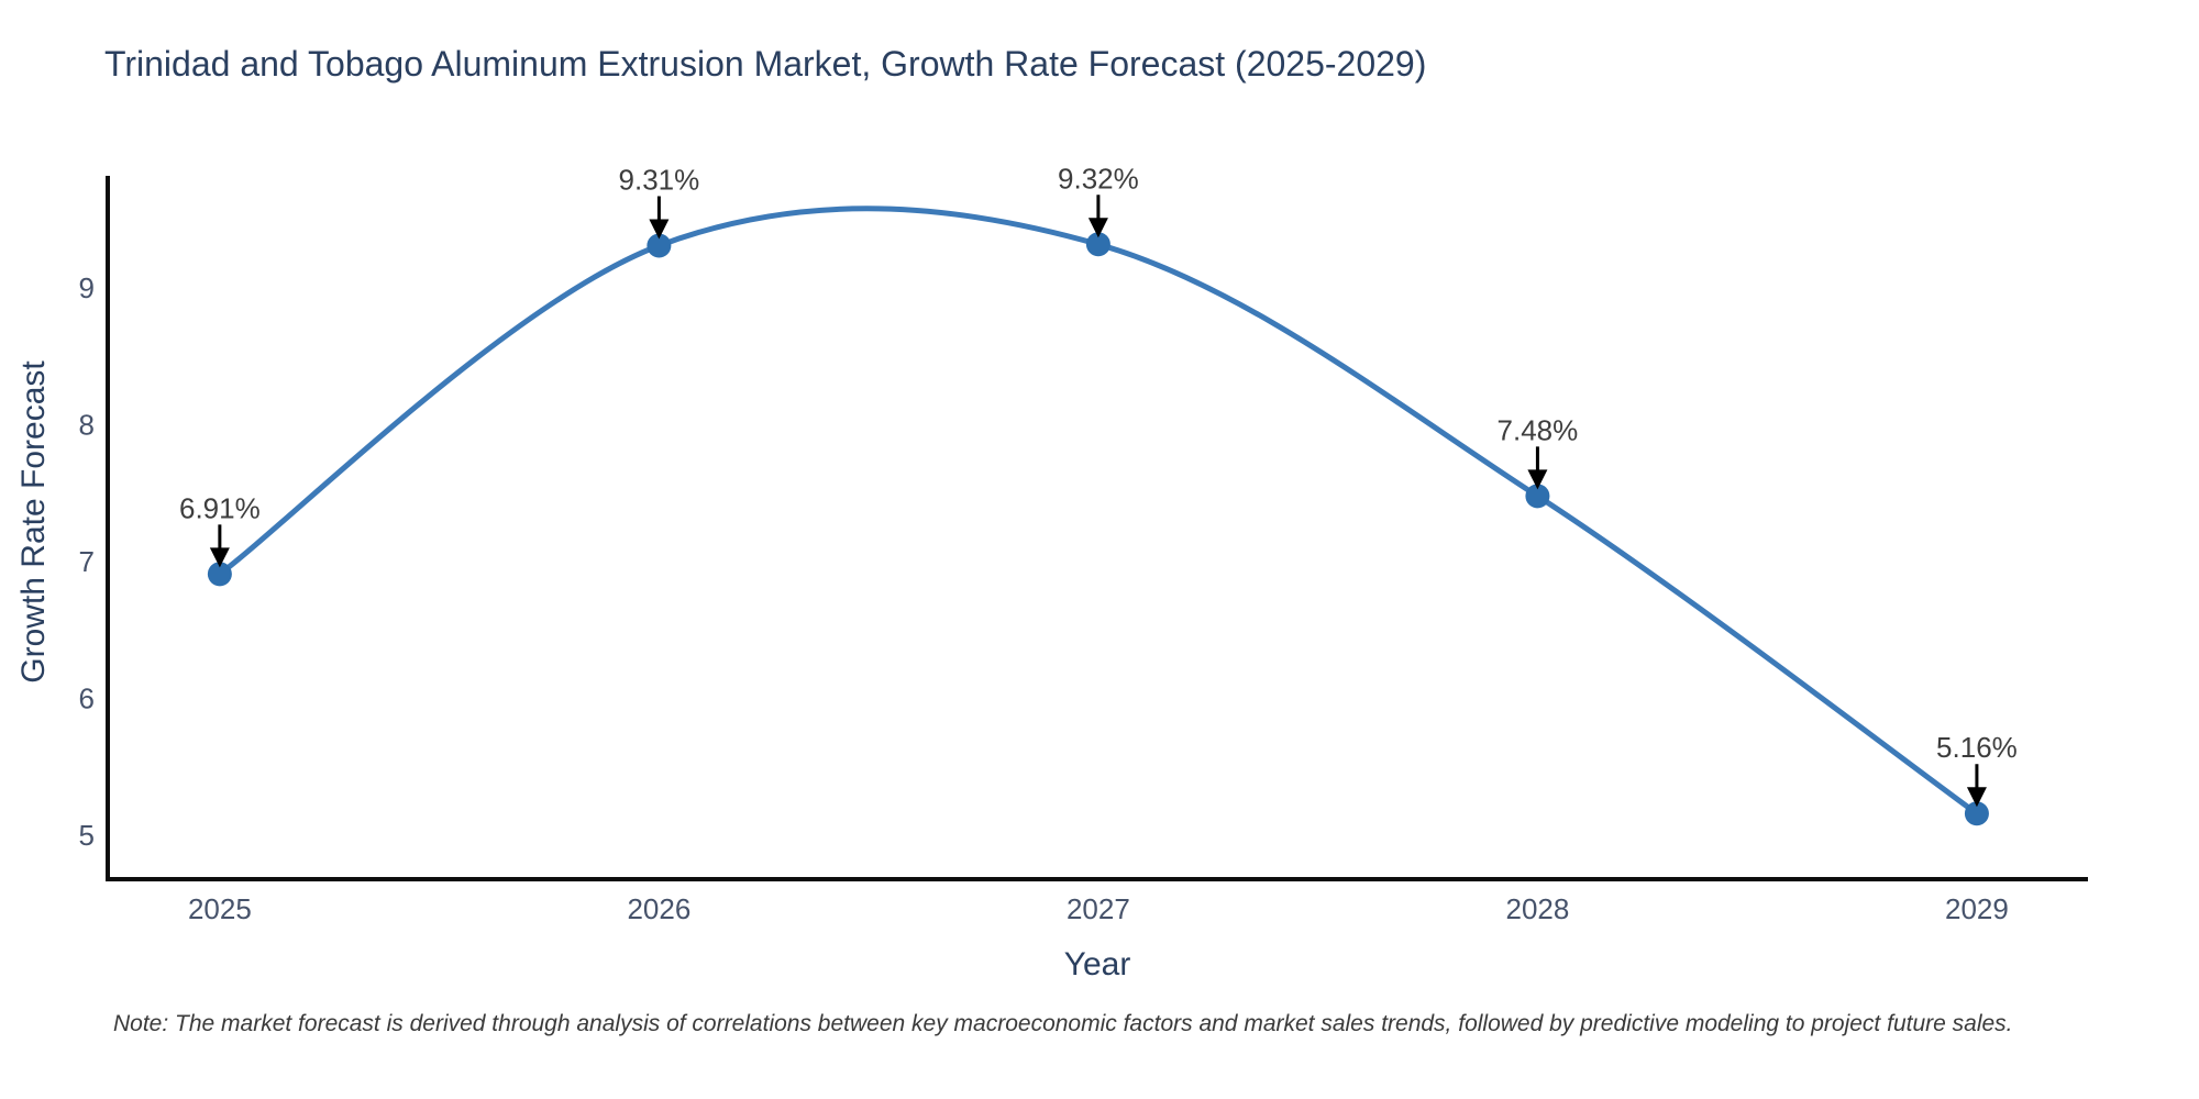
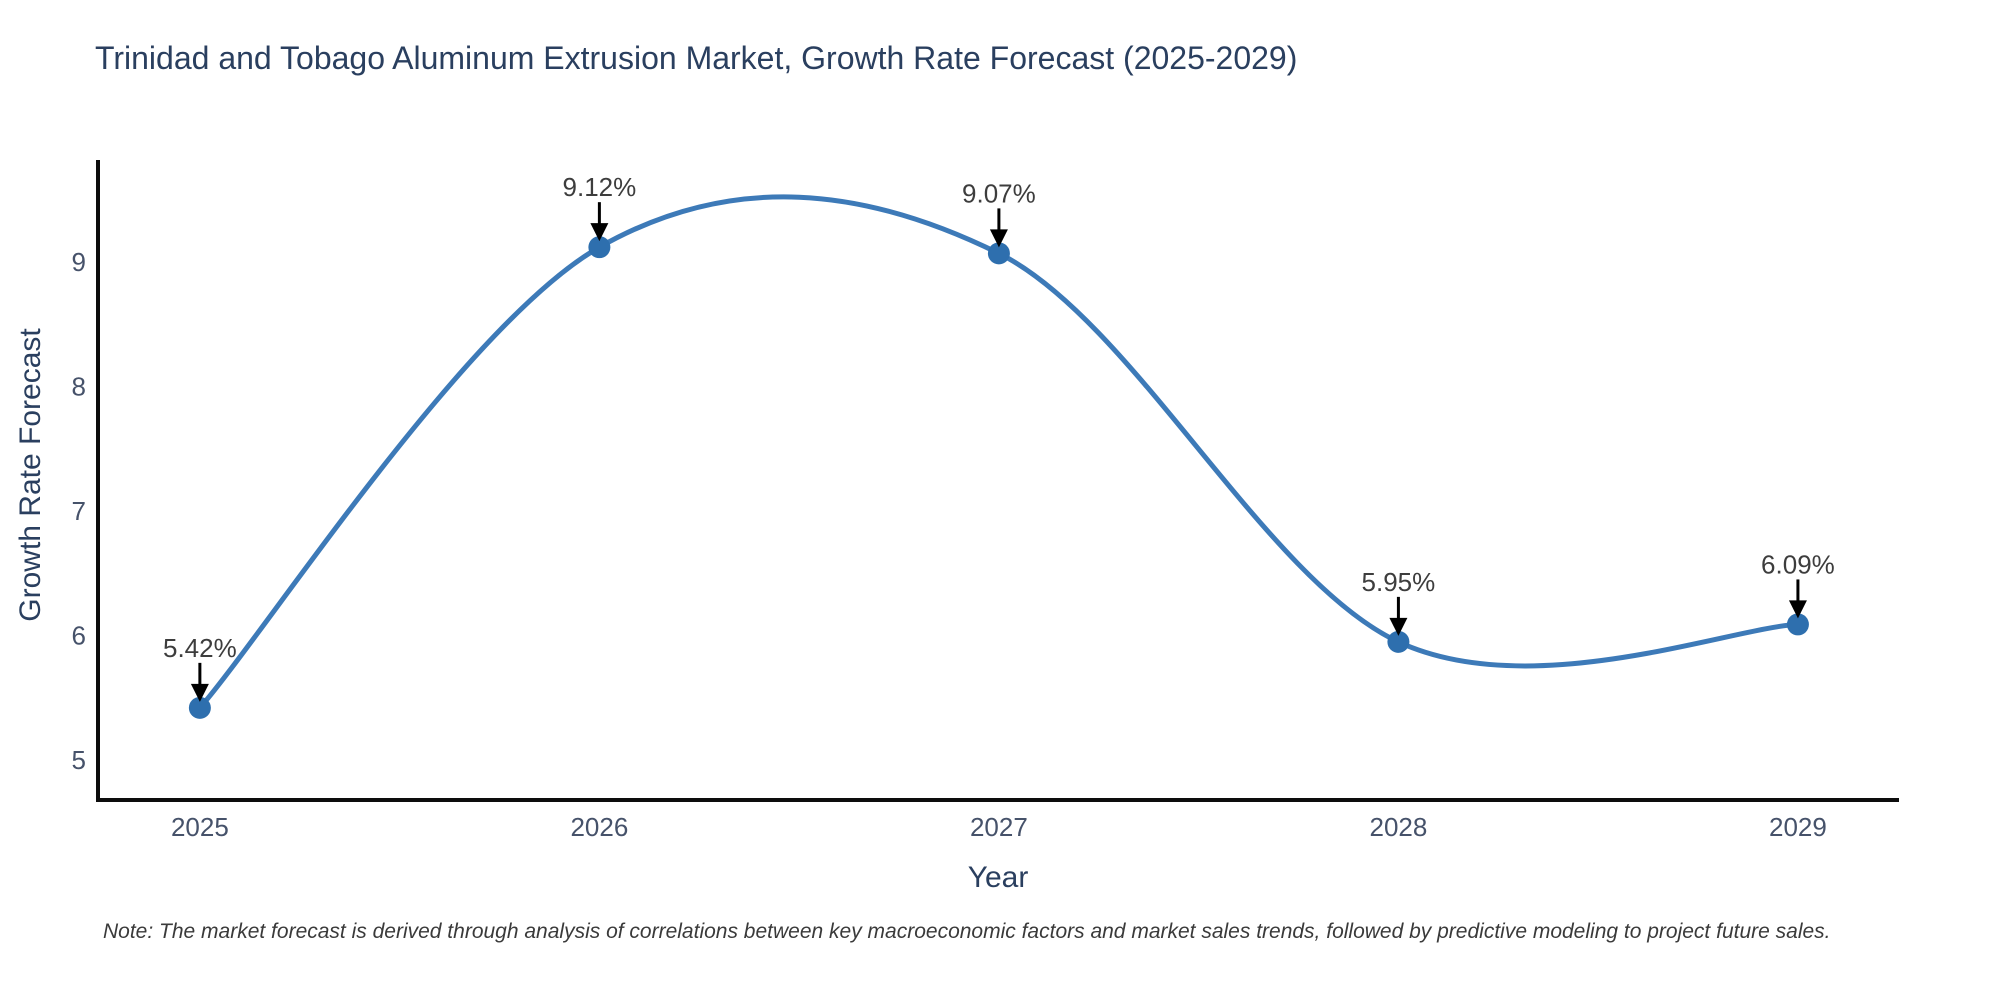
2025: 6.91% -> 5.42%
2026: 9.31% -> 9.12%
2027: 9.32% -> 9.07%
2028: 7.48% -> 5.95%
2029: 5.16% -> 6.09%
